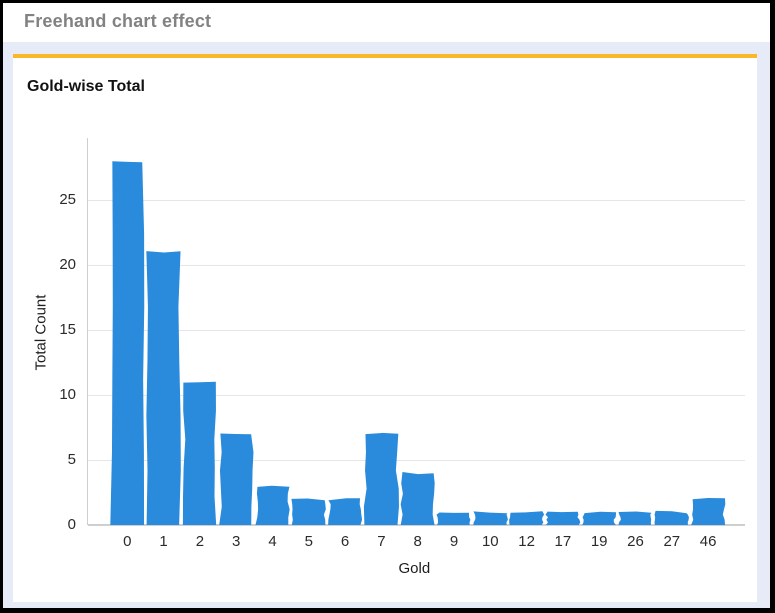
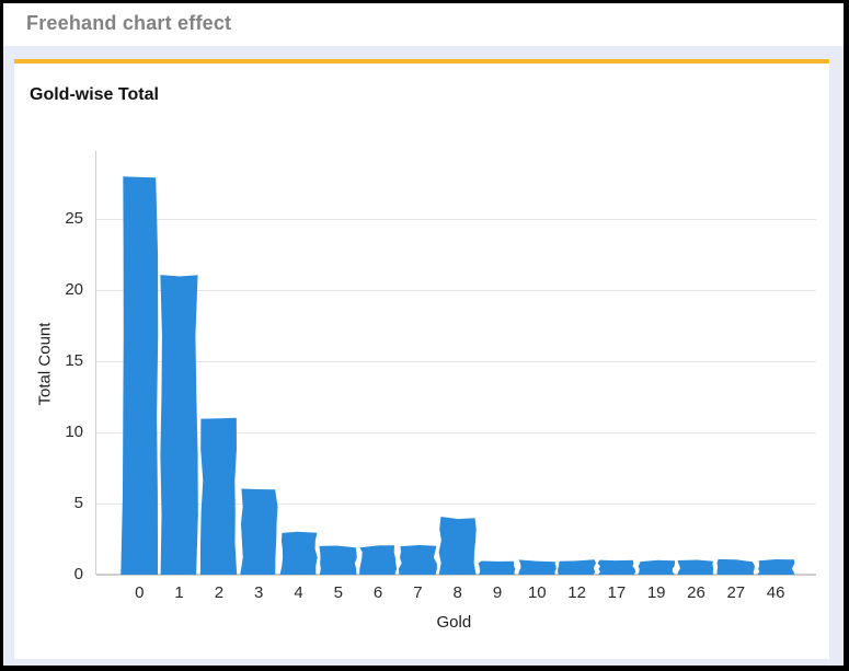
3: 7 -> 6
7: 7 -> 2
46: 2 -> 1
